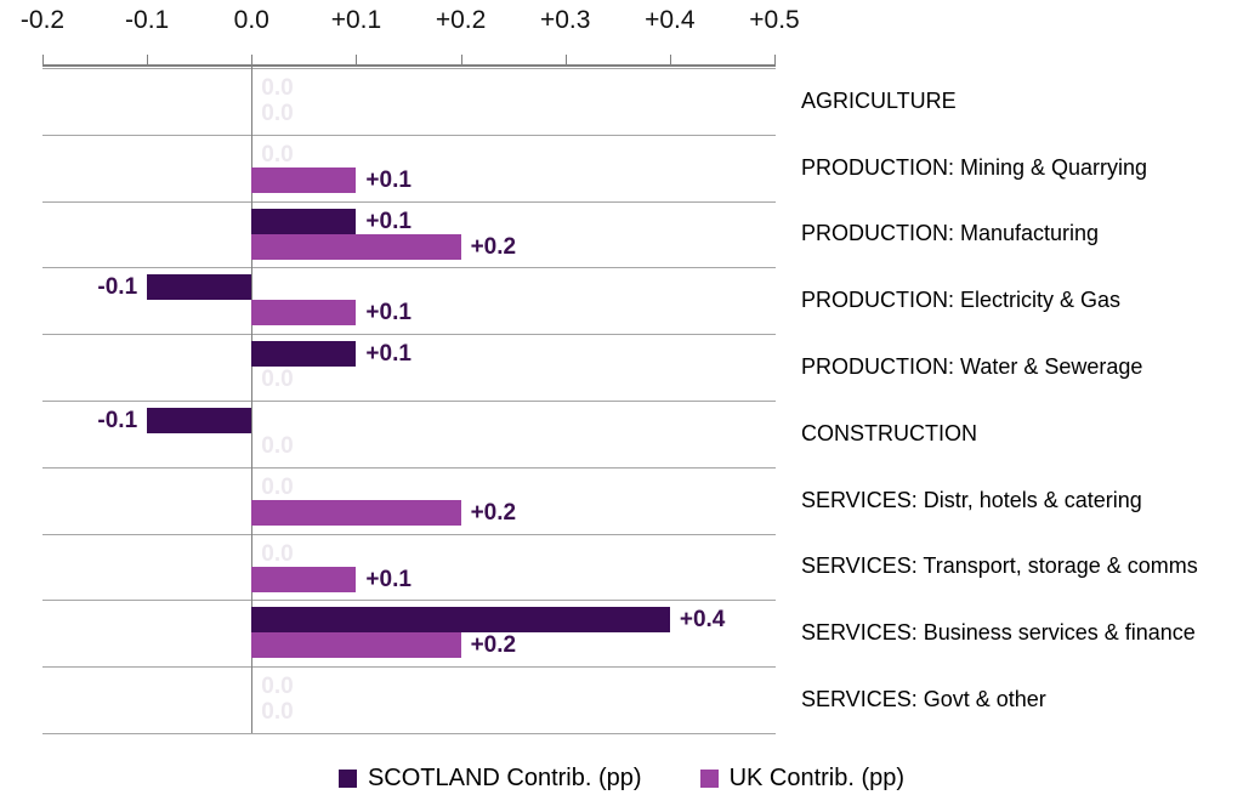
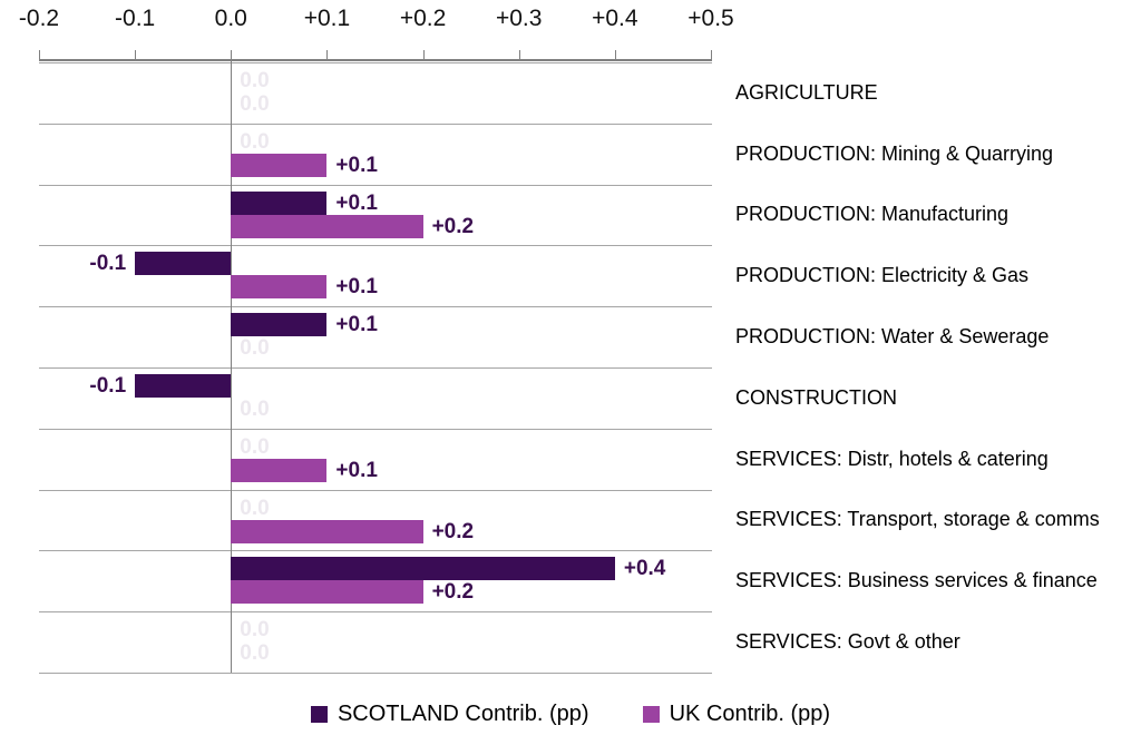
UK Contrib. (pp)/SERVICES: Distr, hotels & catering: +0.2 -> +0.1
UK Contrib. (pp)/SERVICES: Transport, storage & comms: +0.1 -> +0.2
